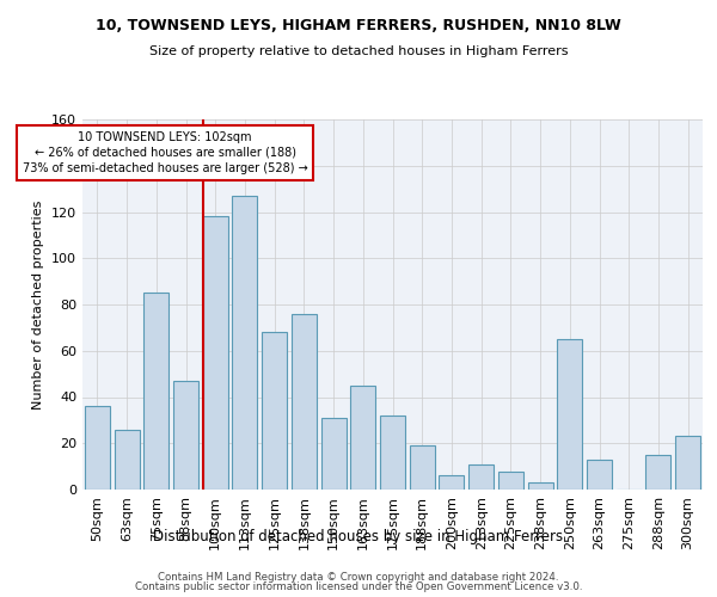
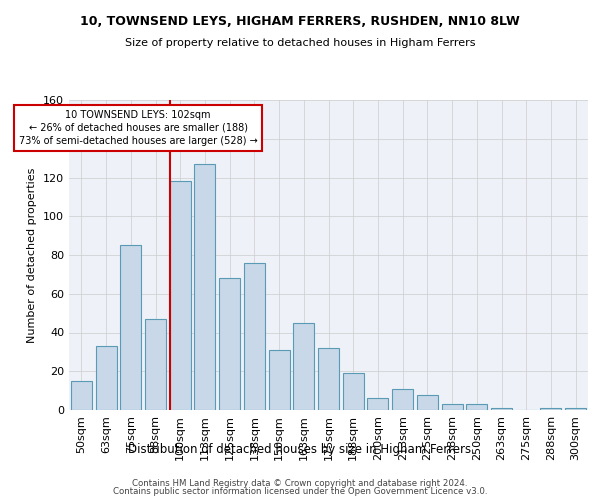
50sqm: 36 -> 15
63sqm: 26 -> 33
250sqm: 65 -> 3
263sqm: 13 -> 1
288sqm: 15 -> 1
300sqm: 23 -> 1
